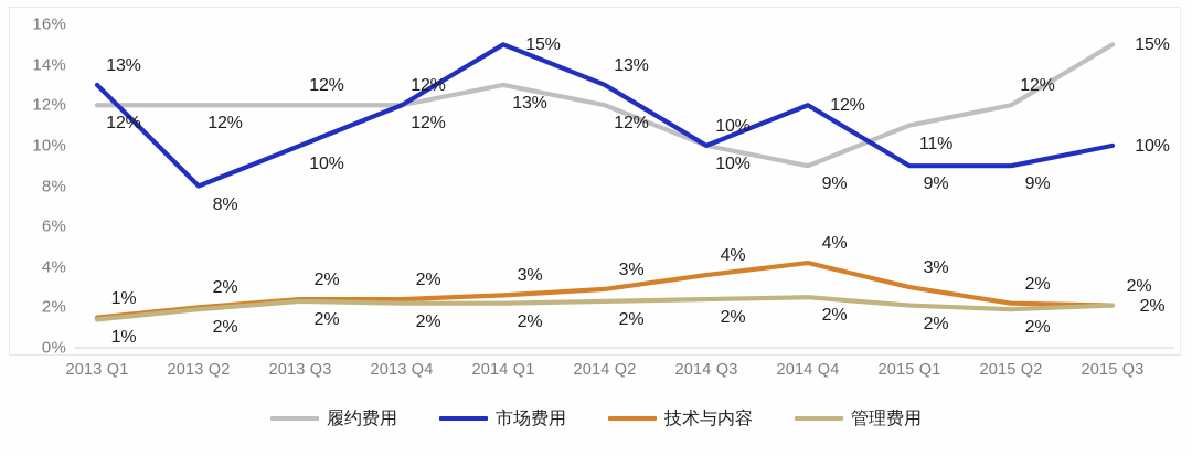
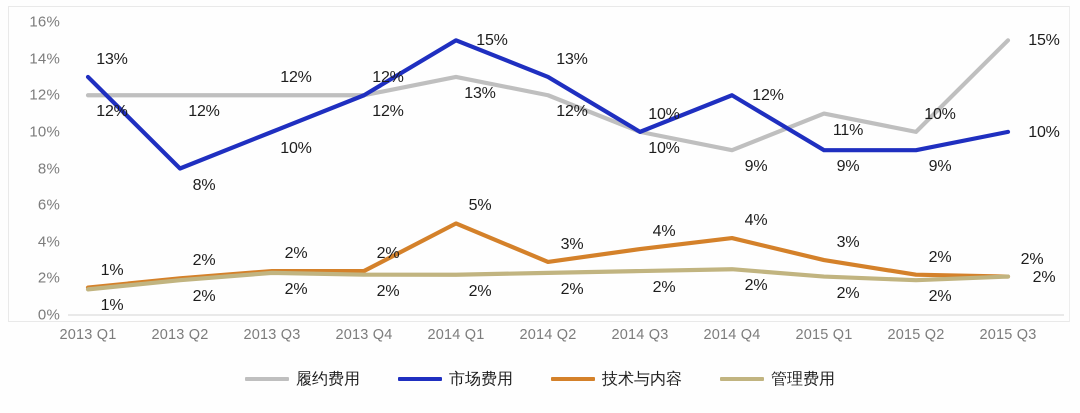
技术与内容/2014 Q1: 3% -> 5%
履约费用/2015 Q2: 12% -> 10%
